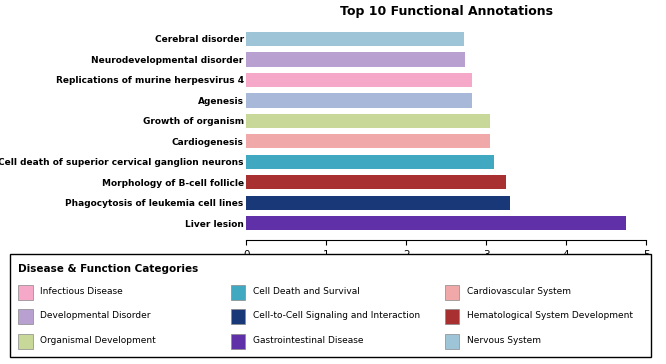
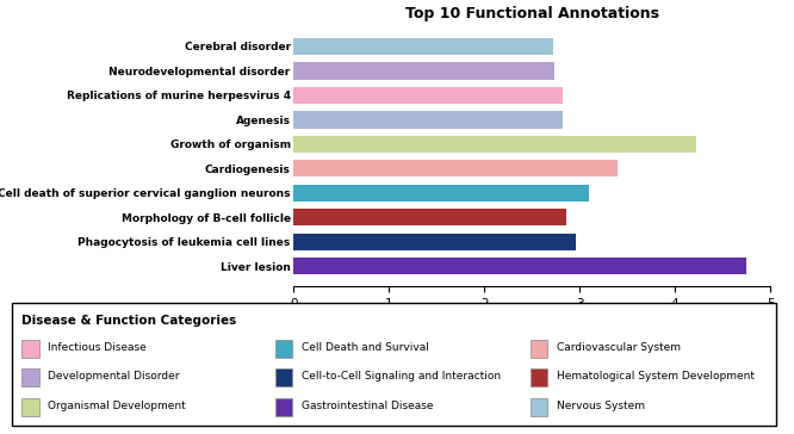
Growth of organism: 3.05 -> 4.22
Cardiogenesis: 3.05 -> 3.40
Morphology of B-cell follicle: 3.25 -> 2.86
Phagocytosis of leukemia cell lines: 3.30 -> 2.96
